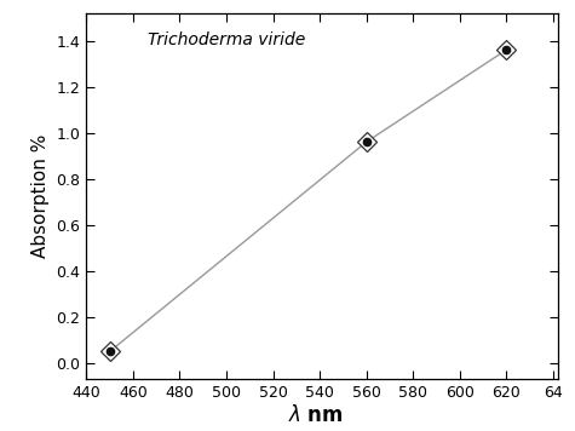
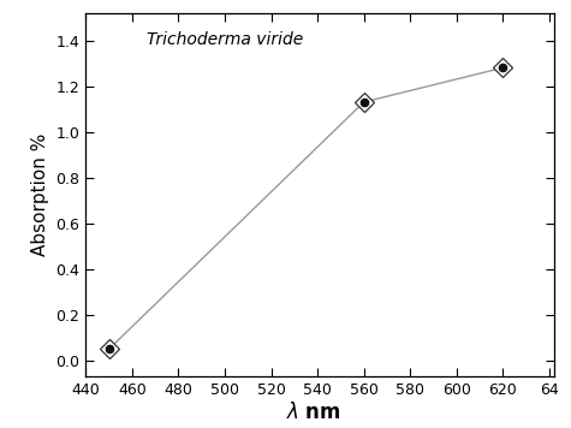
560: 0.96 -> 1.13
620: 1.36 -> 1.28
